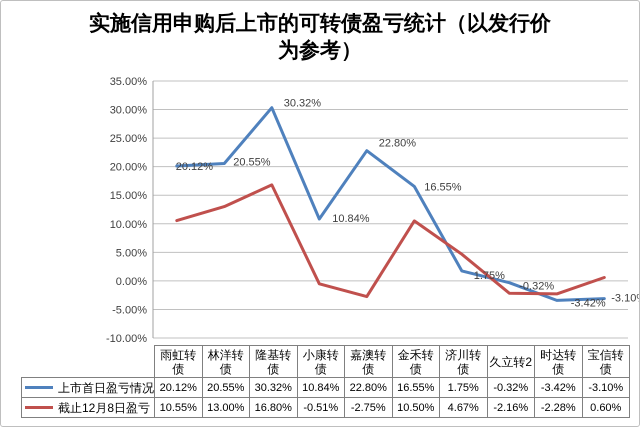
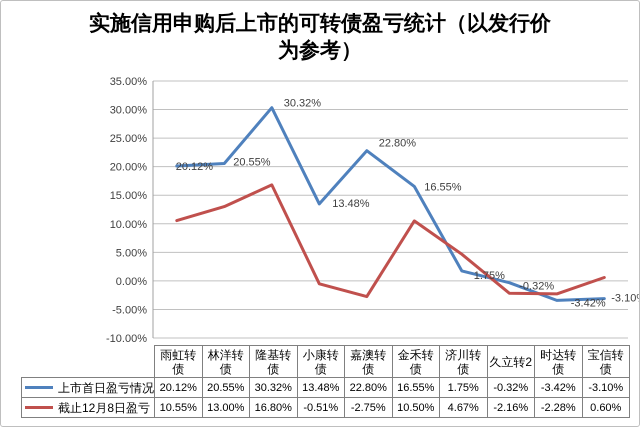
上市首日盈亏情况/小康转债: 10.84% -> 13.48%
